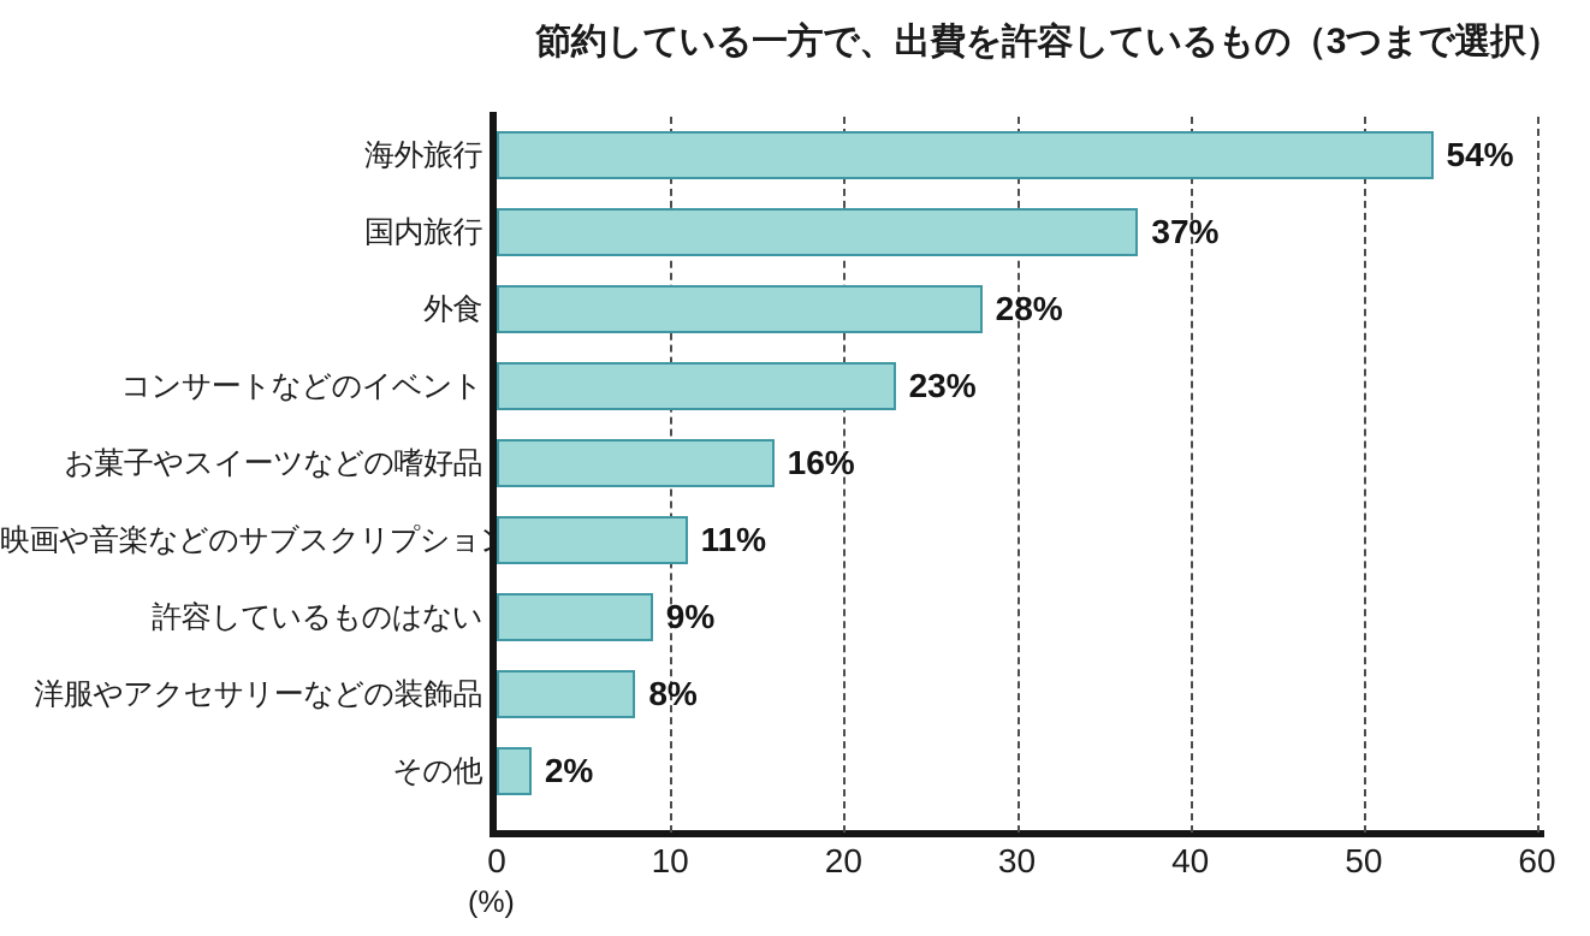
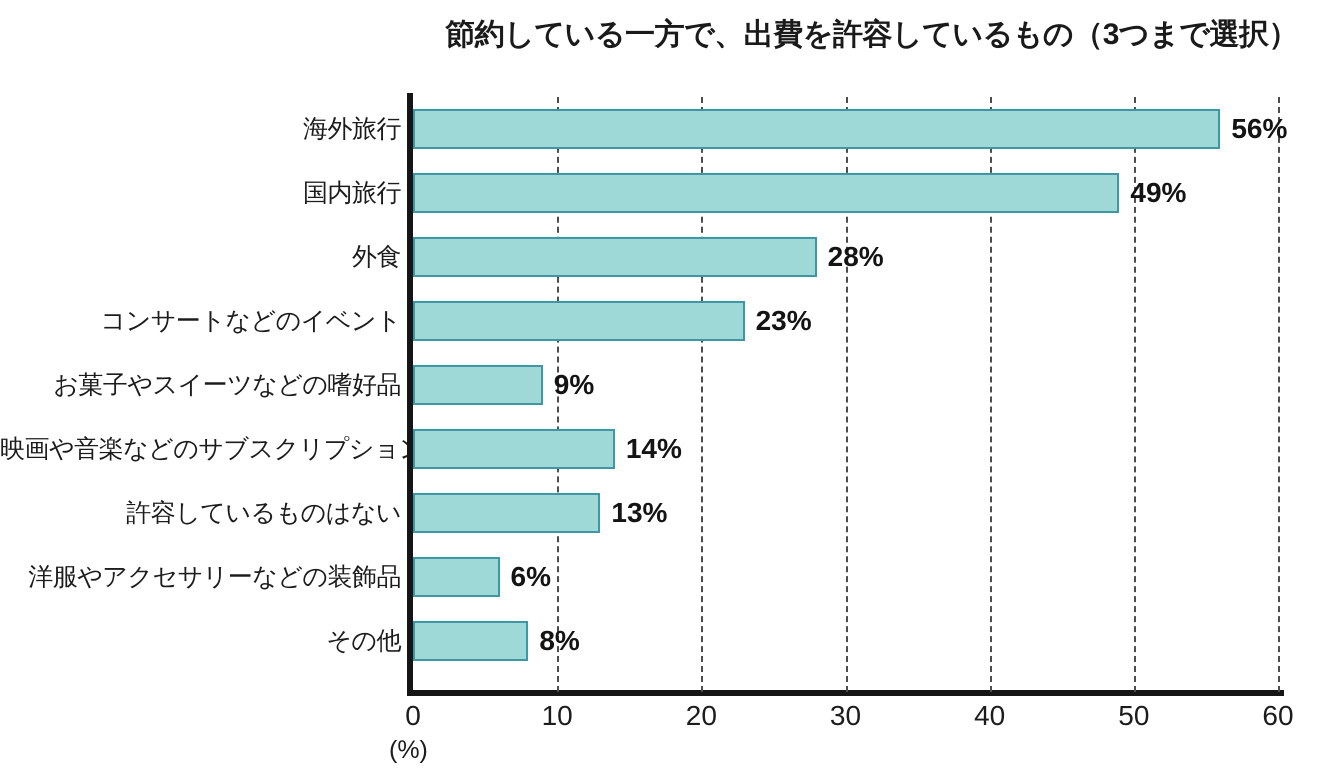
海外旅行: 54% -> 56%
国内旅行: 37% -> 49%
お菓子やスイーツなどの嗜好品: 16% -> 9%
映画や音楽などのサブスクリプション: 11% -> 14%
許容しているものはない: 9% -> 13%
洋服やアクセサリーなどの装飾品: 8% -> 6%
その他: 2% -> 8%
